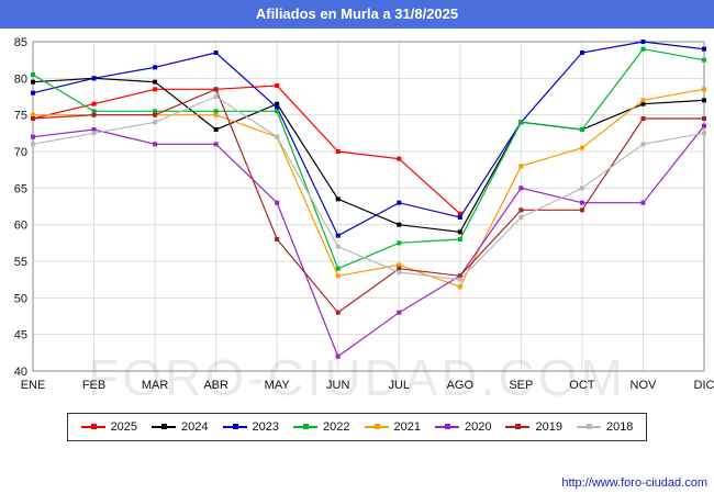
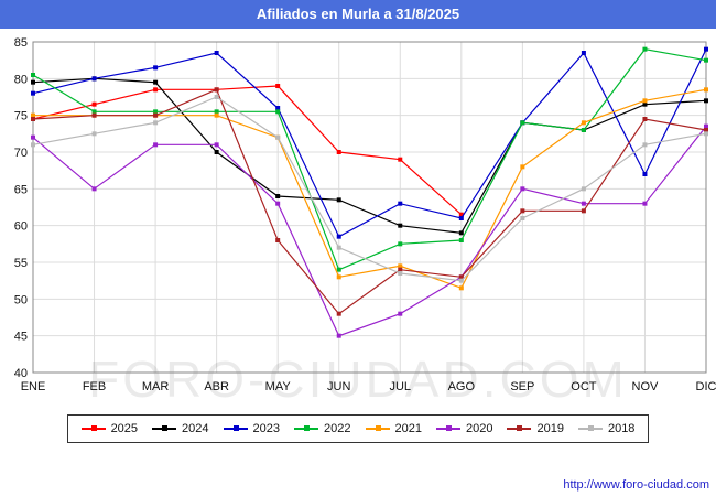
2020/FEB: 73 -> 65
2024/ABR: 73 -> 70
2024/MAY: 76 -> 64
2020/JUN: 42 -> 45
2021/OCT: 70 -> 74
2023/NOV: 85 -> 67
2019/DIC: 74 -> 73
